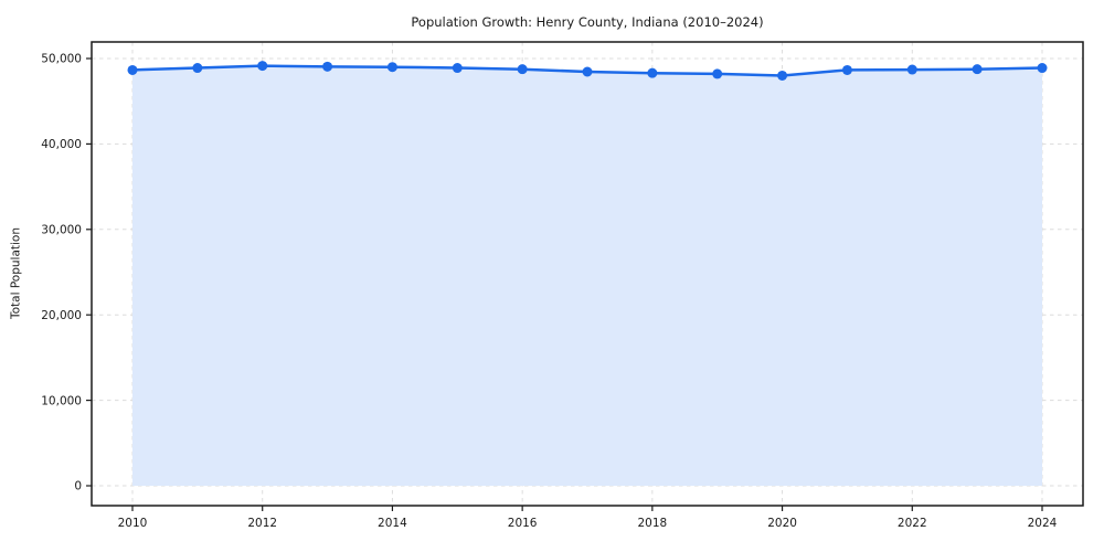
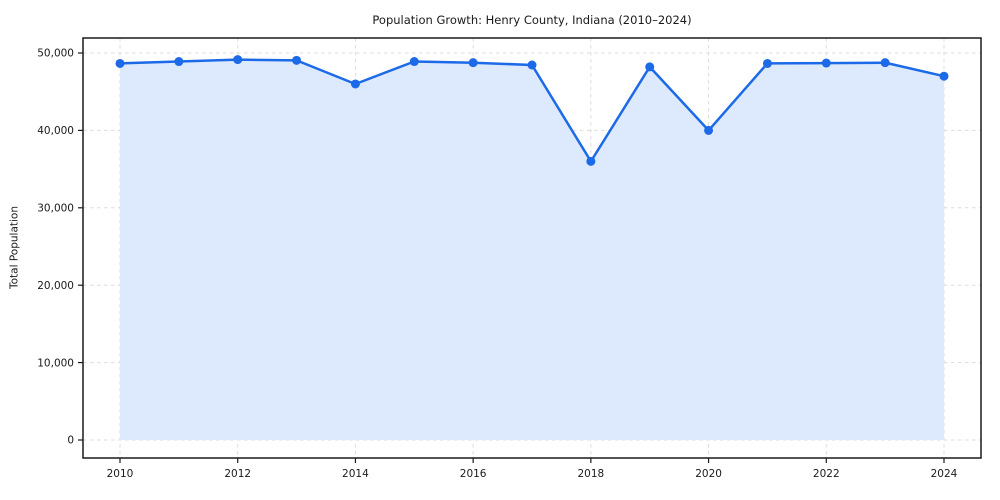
2014: 49000 -> 46000
2018: 48000 -> 36000
2020: 48000 -> 40000
2024: 49000 -> 47000
